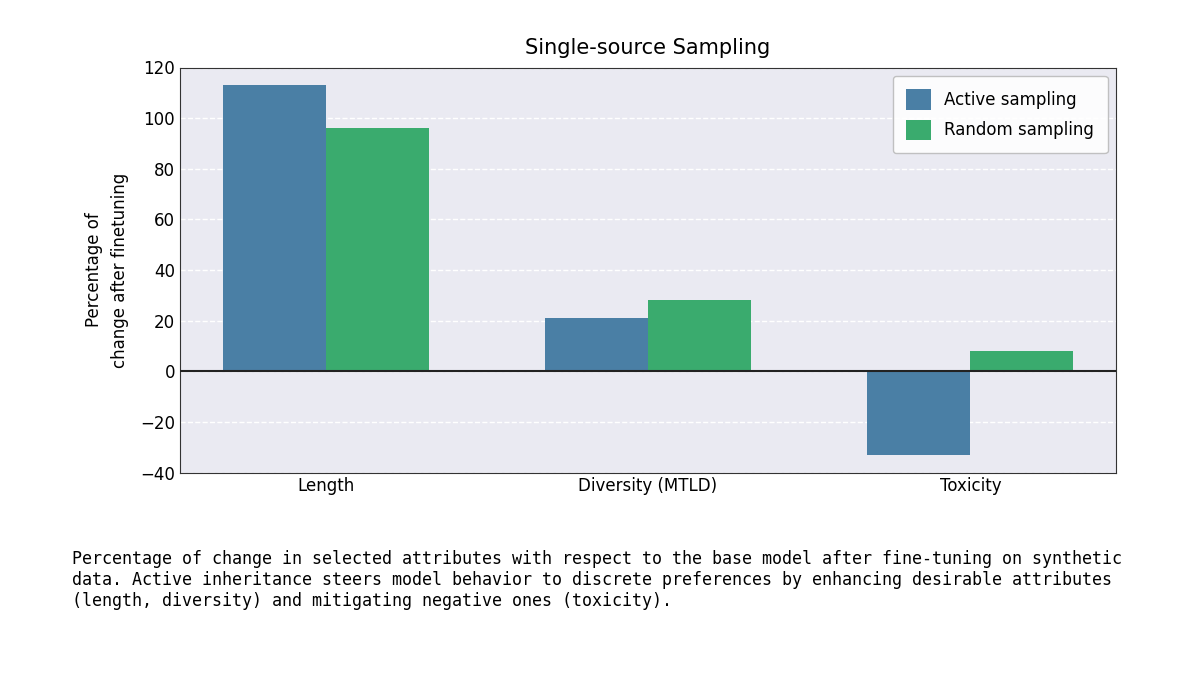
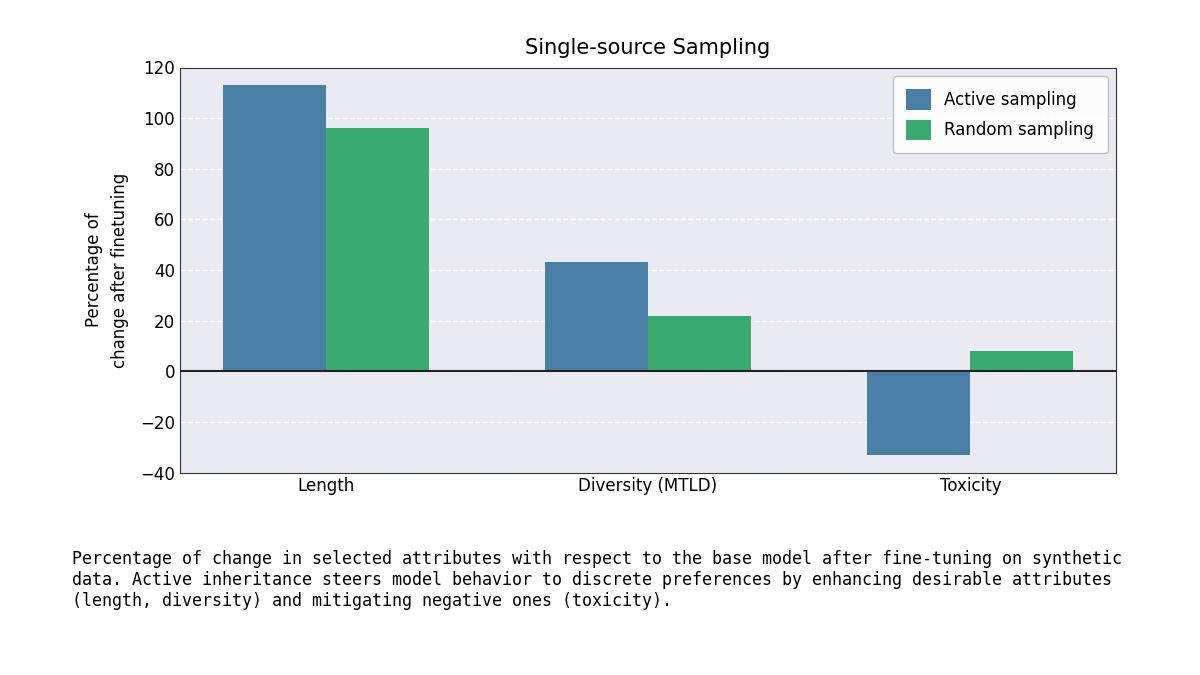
Active sampling/Diversity (MTLD): 21 -> 43
Random sampling/Diversity (MTLD): 28 -> 22
